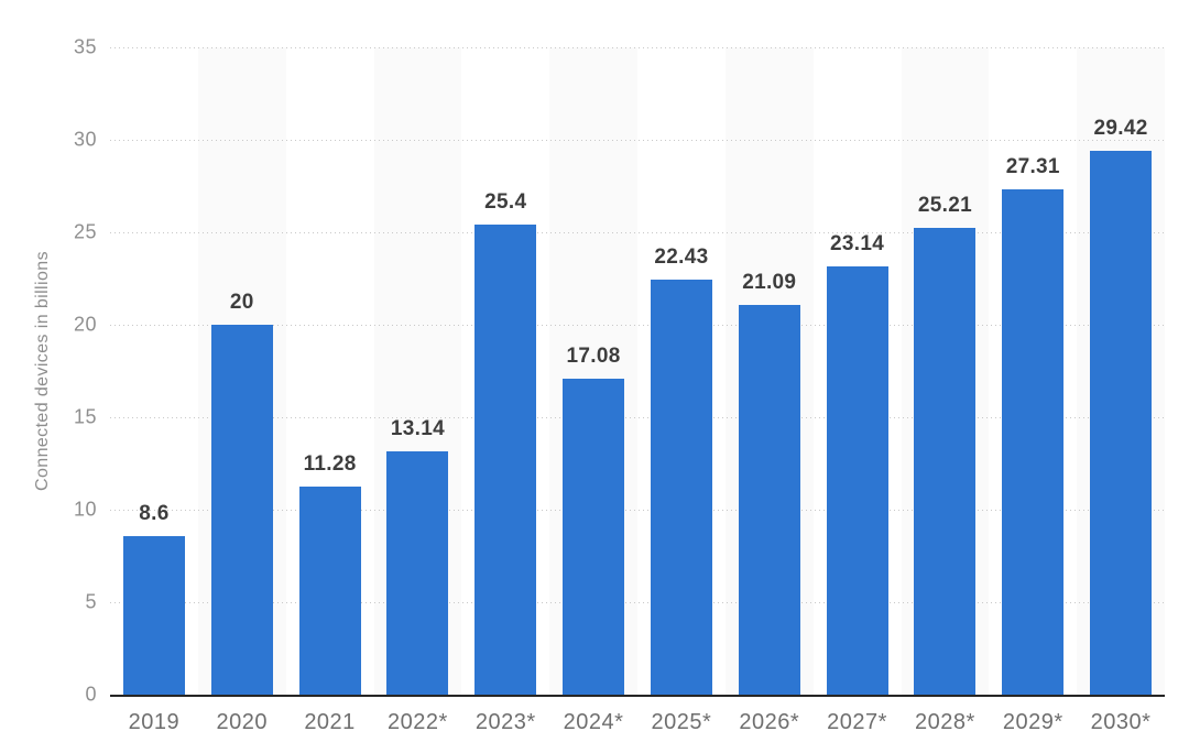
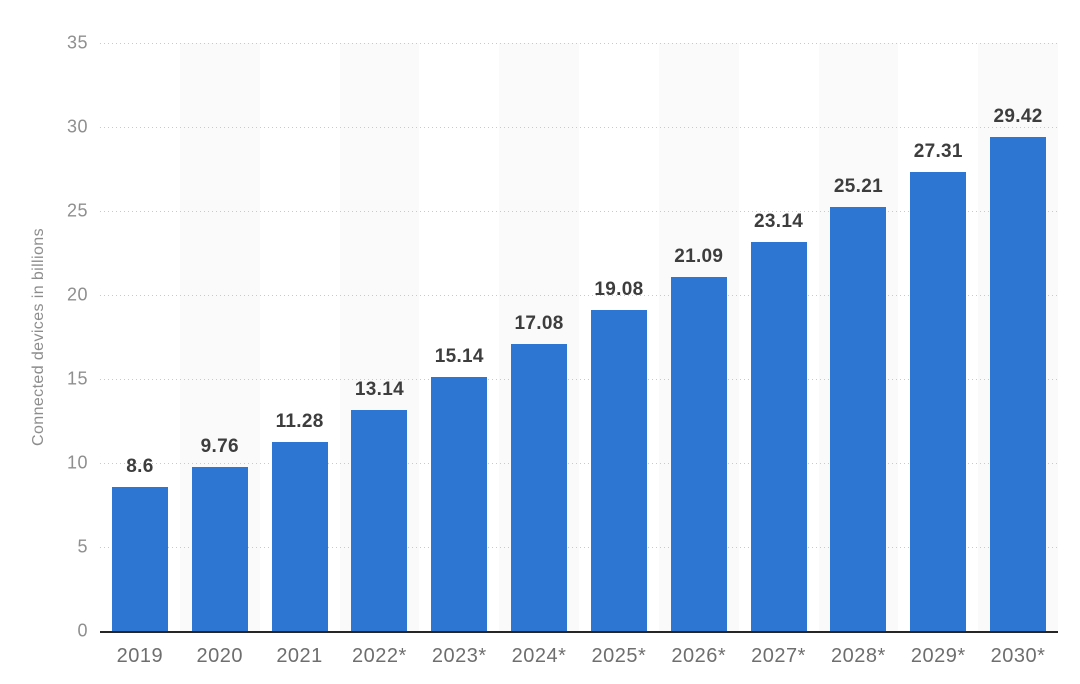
2020: 20 -> 9.76
2023*: 25.4 -> 15.14
2025*: 22.43 -> 19.08
